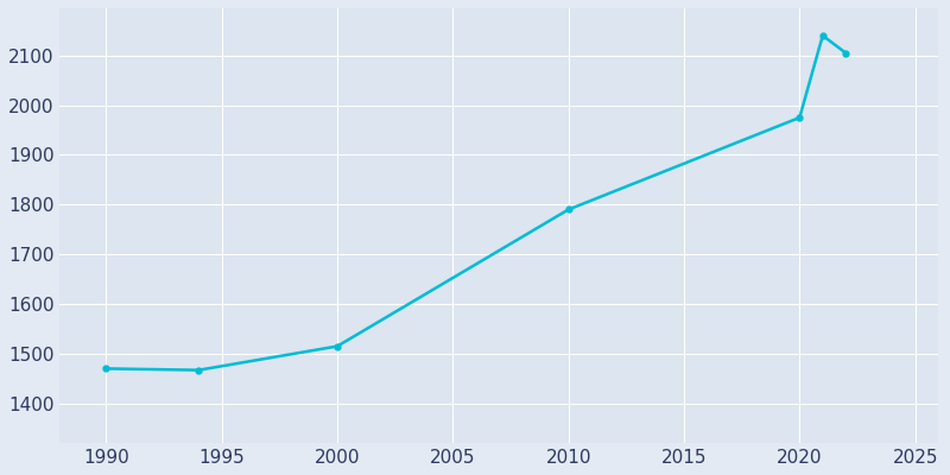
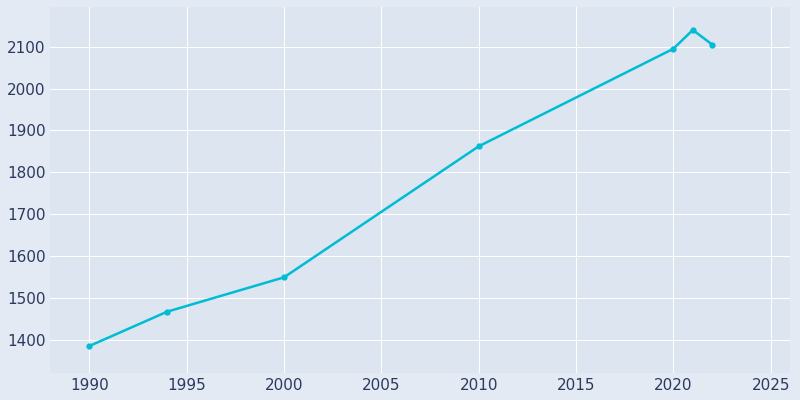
1990: 1470 -> 1385
2000: 1515 -> 1549
2010: 1790 -> 1862
2020: 1975 -> 2095
